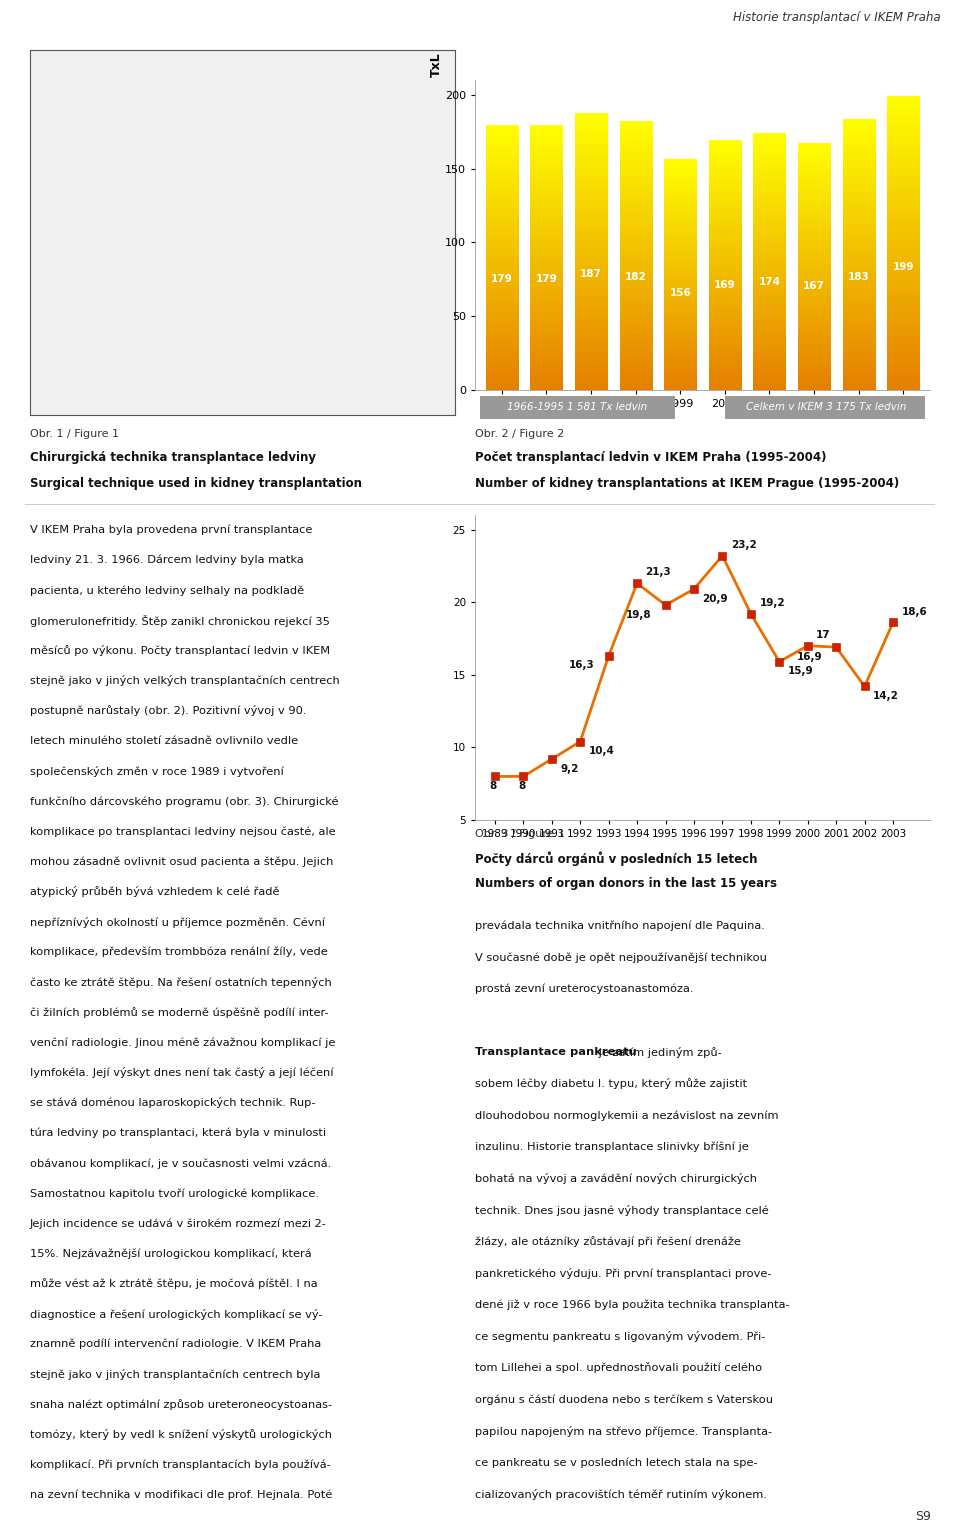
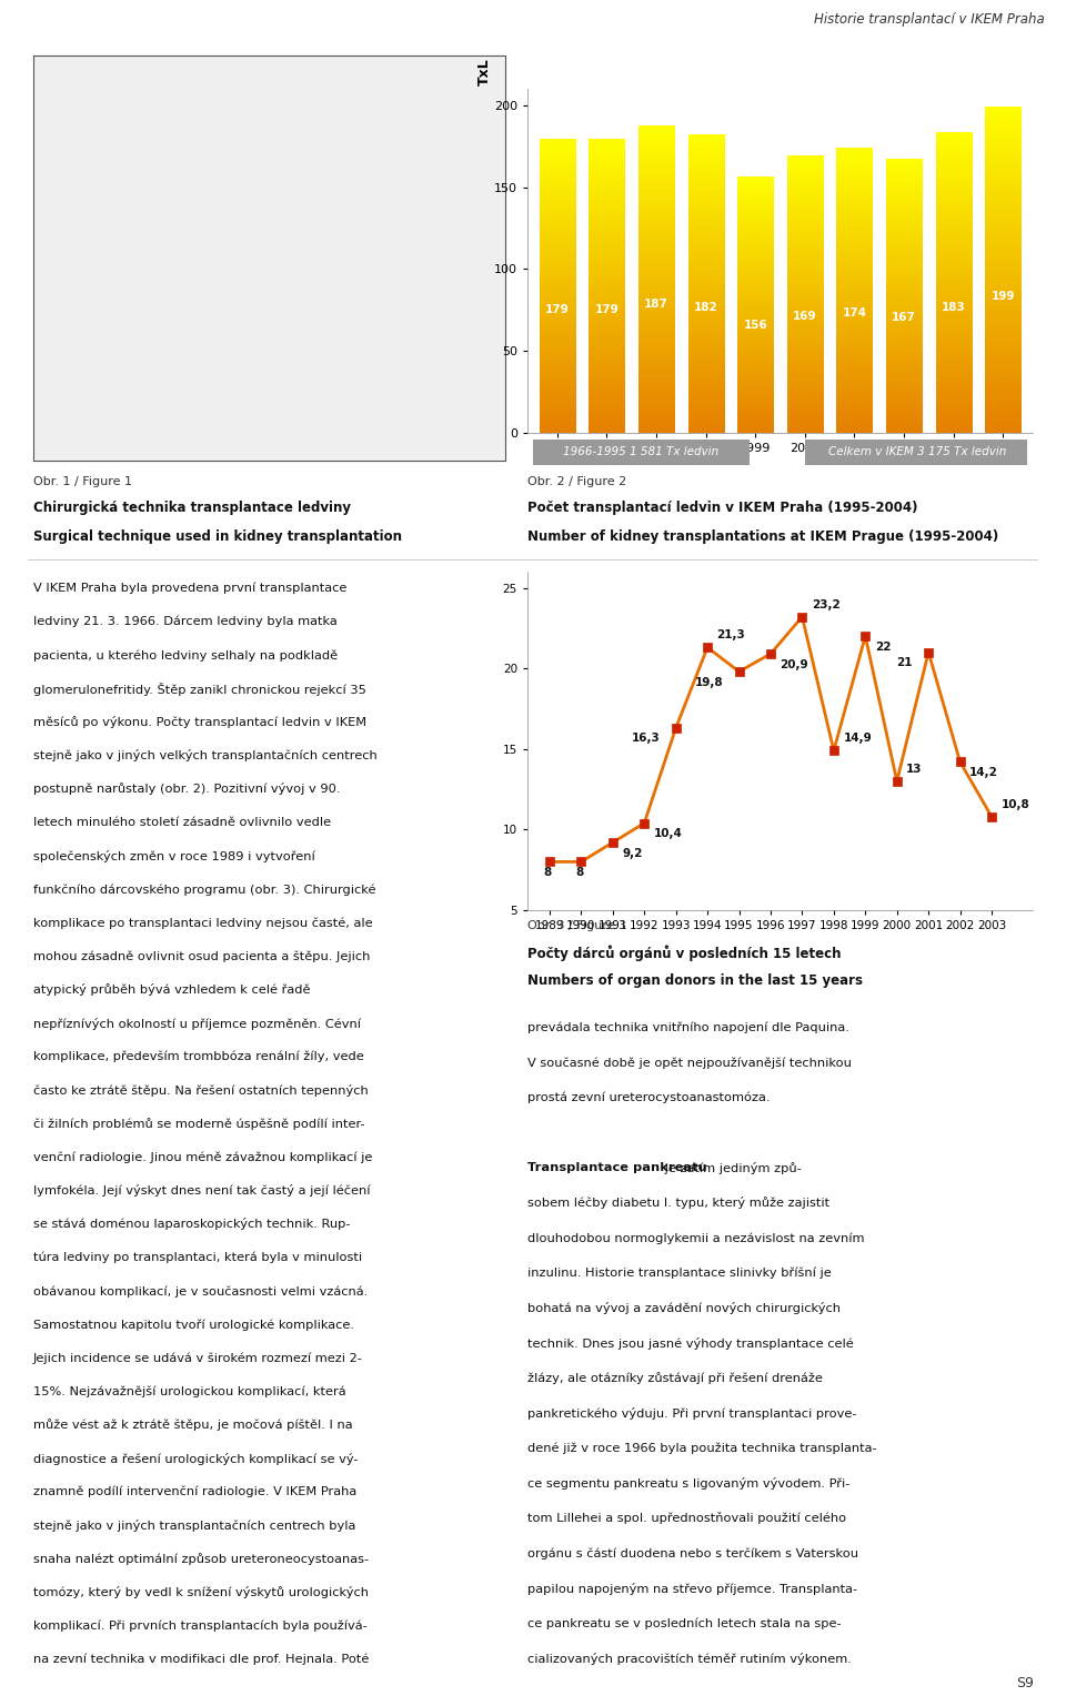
1998: 19,2 -> 14,9
1999: 15,9 -> 22
2000: 17 -> 13
2001: 16,9 -> 21
2003: 18,6 -> 10,8
